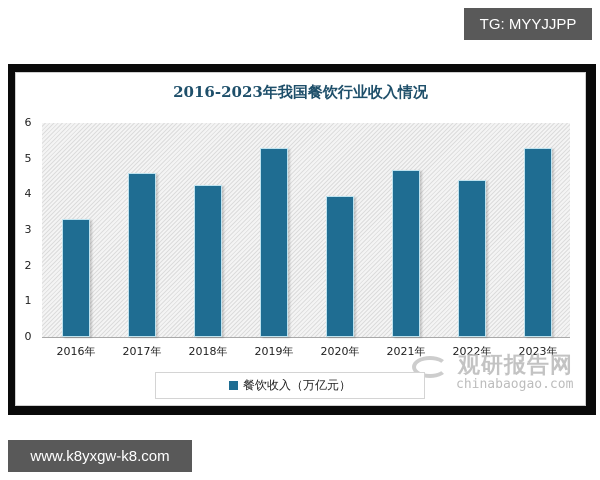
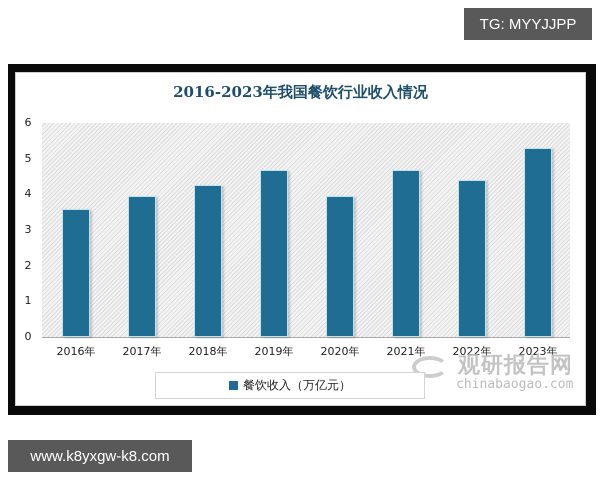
2016年: 3.3 -> 3.6
2017年: 4.6 -> 4.0
2019年: 5.3 -> 4.7
